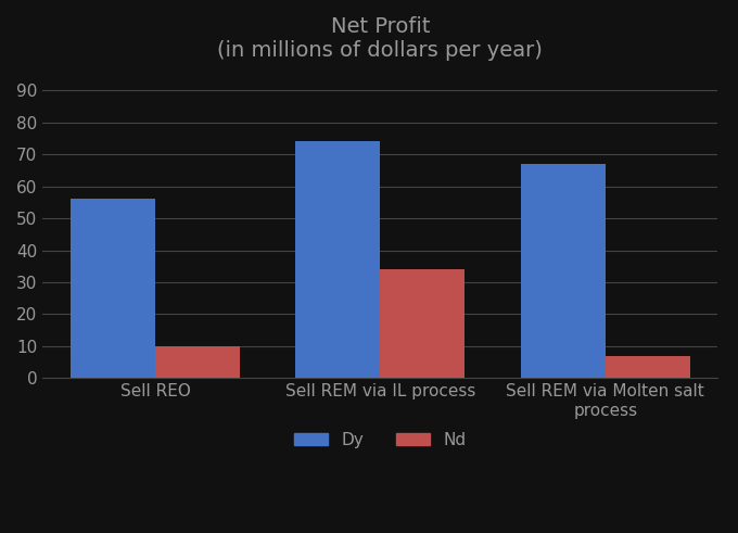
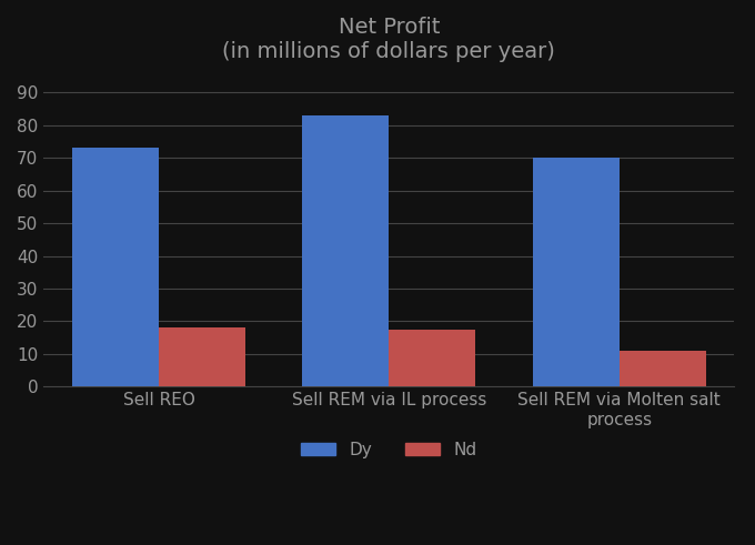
Dy/Sell REO: 56 -> 73
Nd/Sell REO: 10.0 -> 18.0
Dy/Sell REM via IL process: 74 -> 83
Nd/Sell REM via IL process: 34.0 -> 17.5
Dy/Sell REM via Molten salt process: 67 -> 70
Nd/Sell REM via Molten salt process: 7.0 -> 11.0
